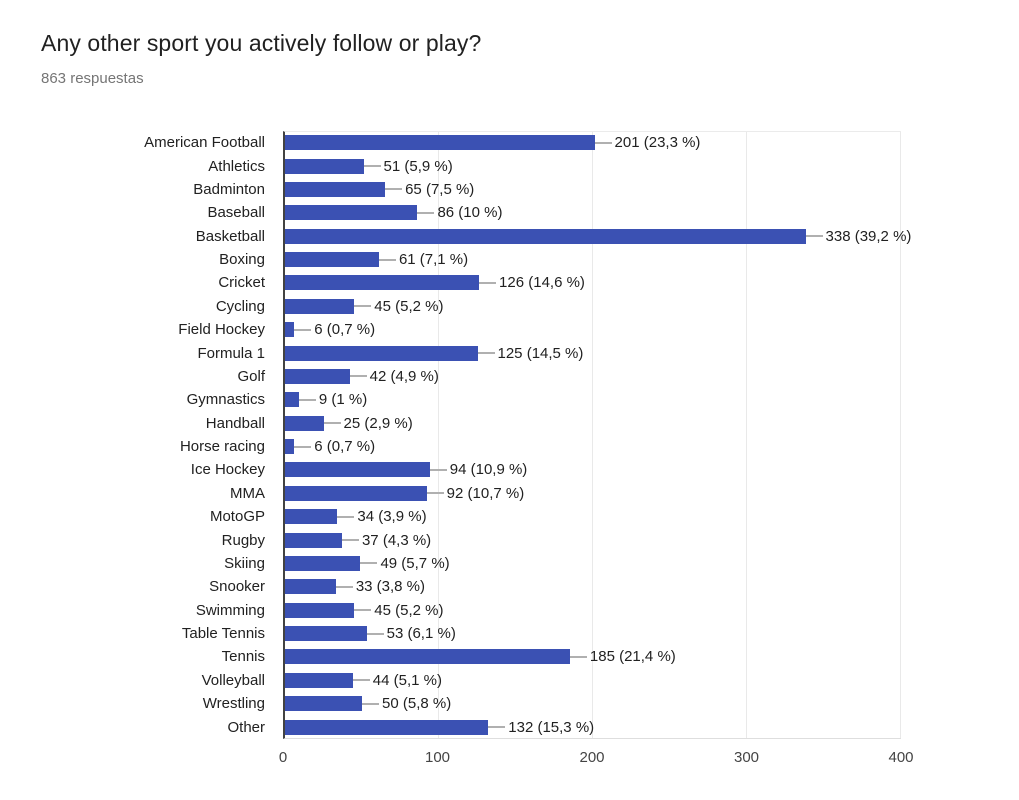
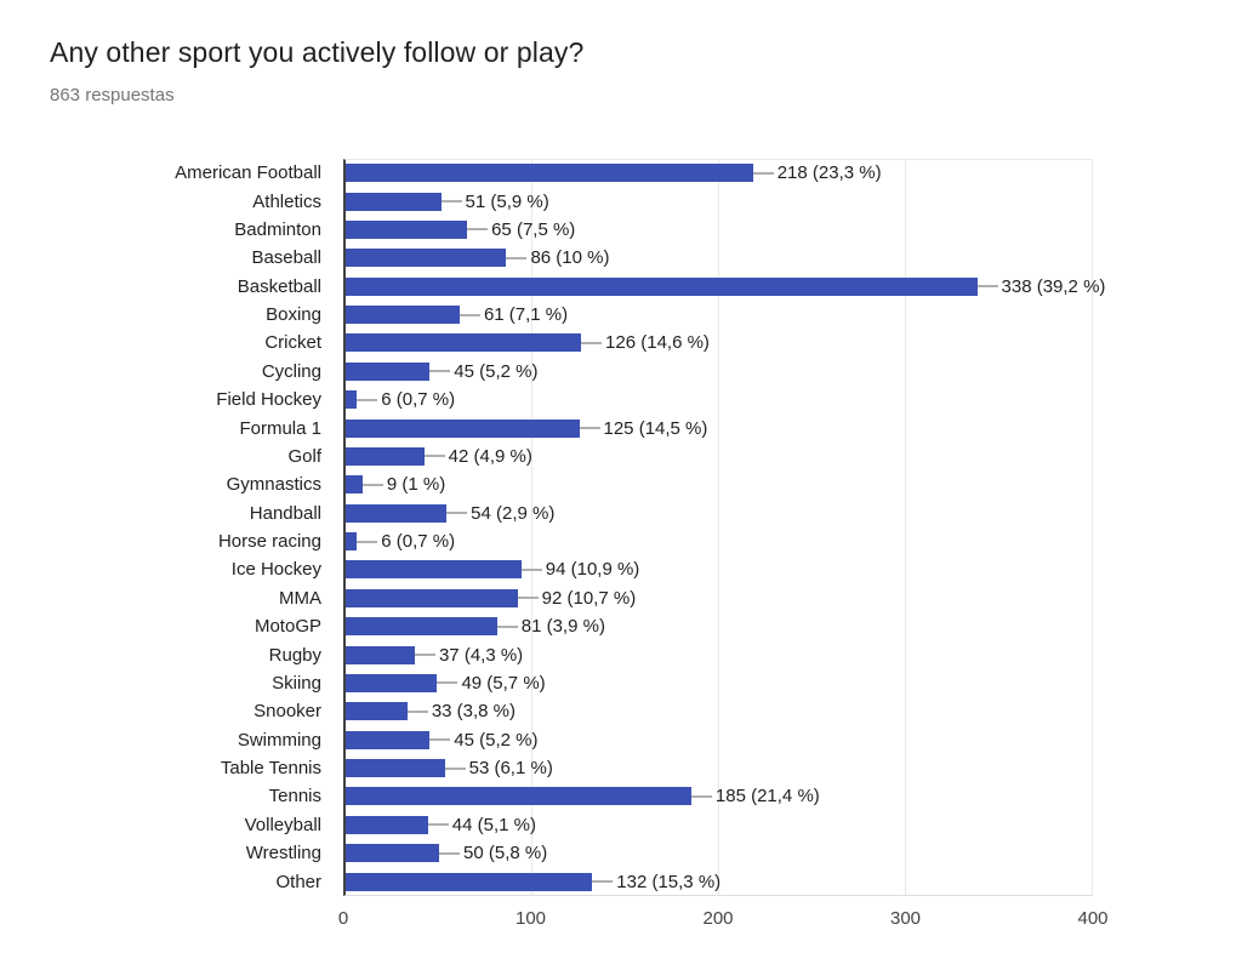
American Football: 201 -> 218
Handball: 25 -> 54
MotoGP: 34 -> 81
